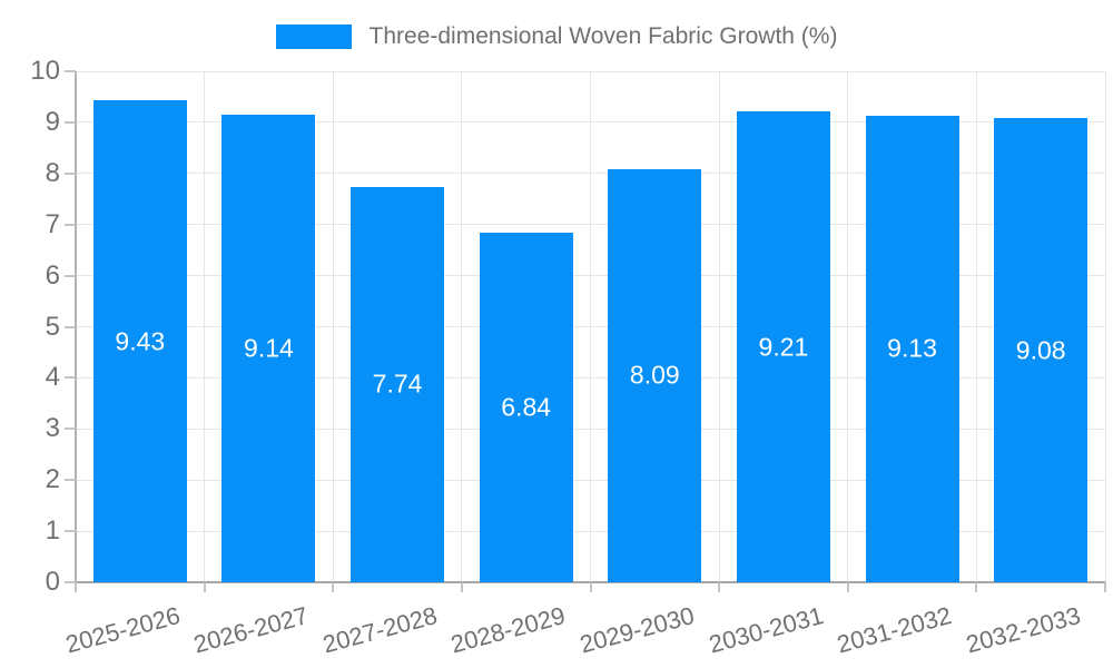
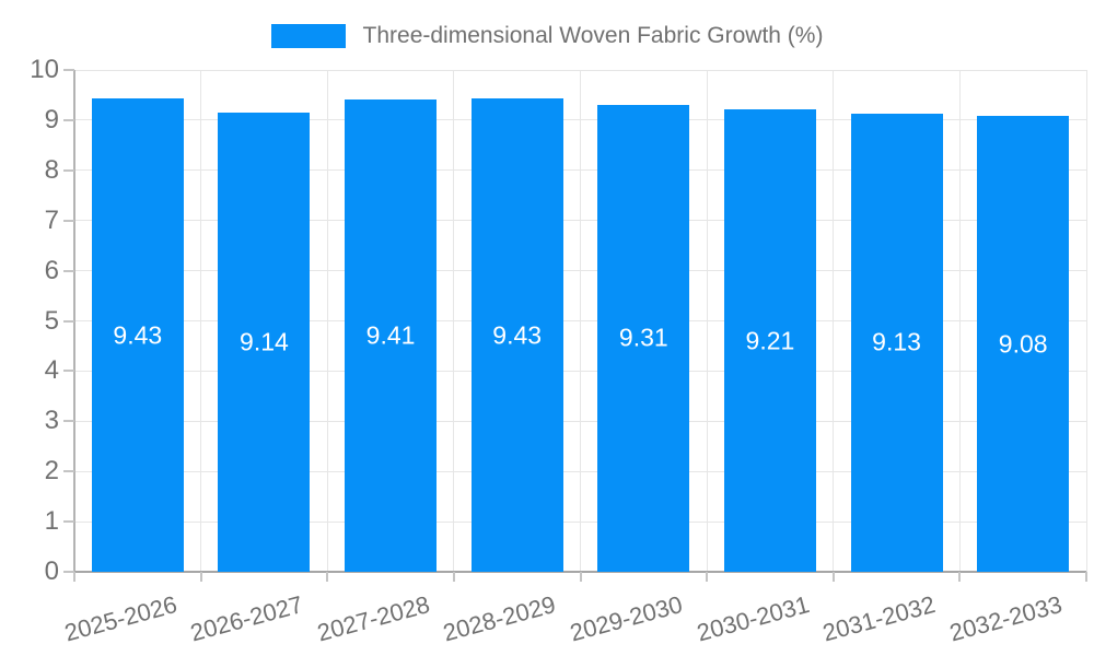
2027-2028: 7.74 -> 9.41
2028-2029: 6.84 -> 9.43
2029-2030: 8.09 -> 9.31
